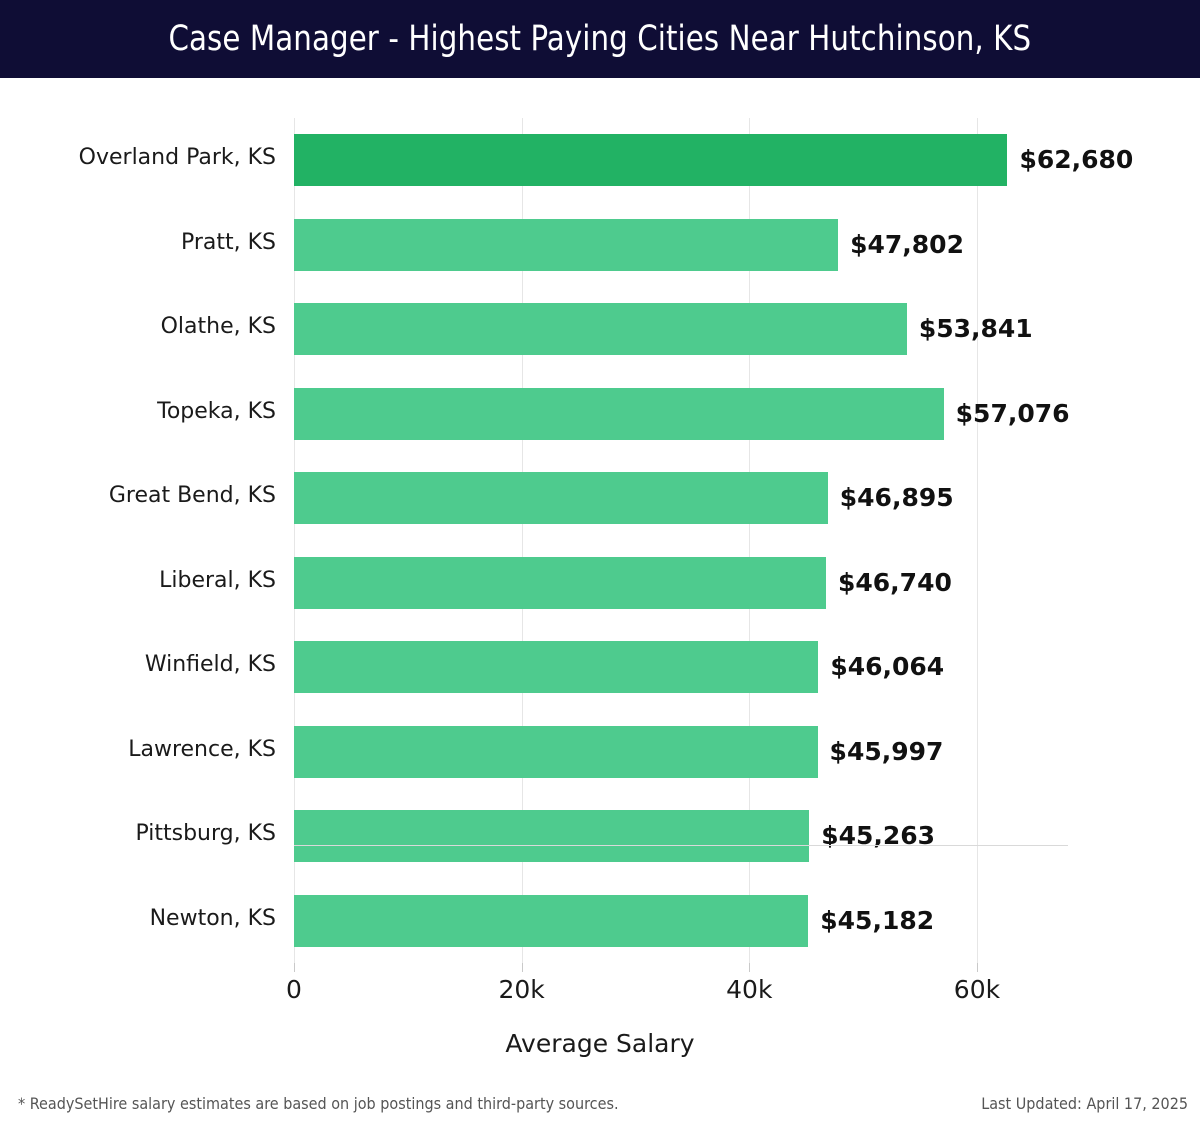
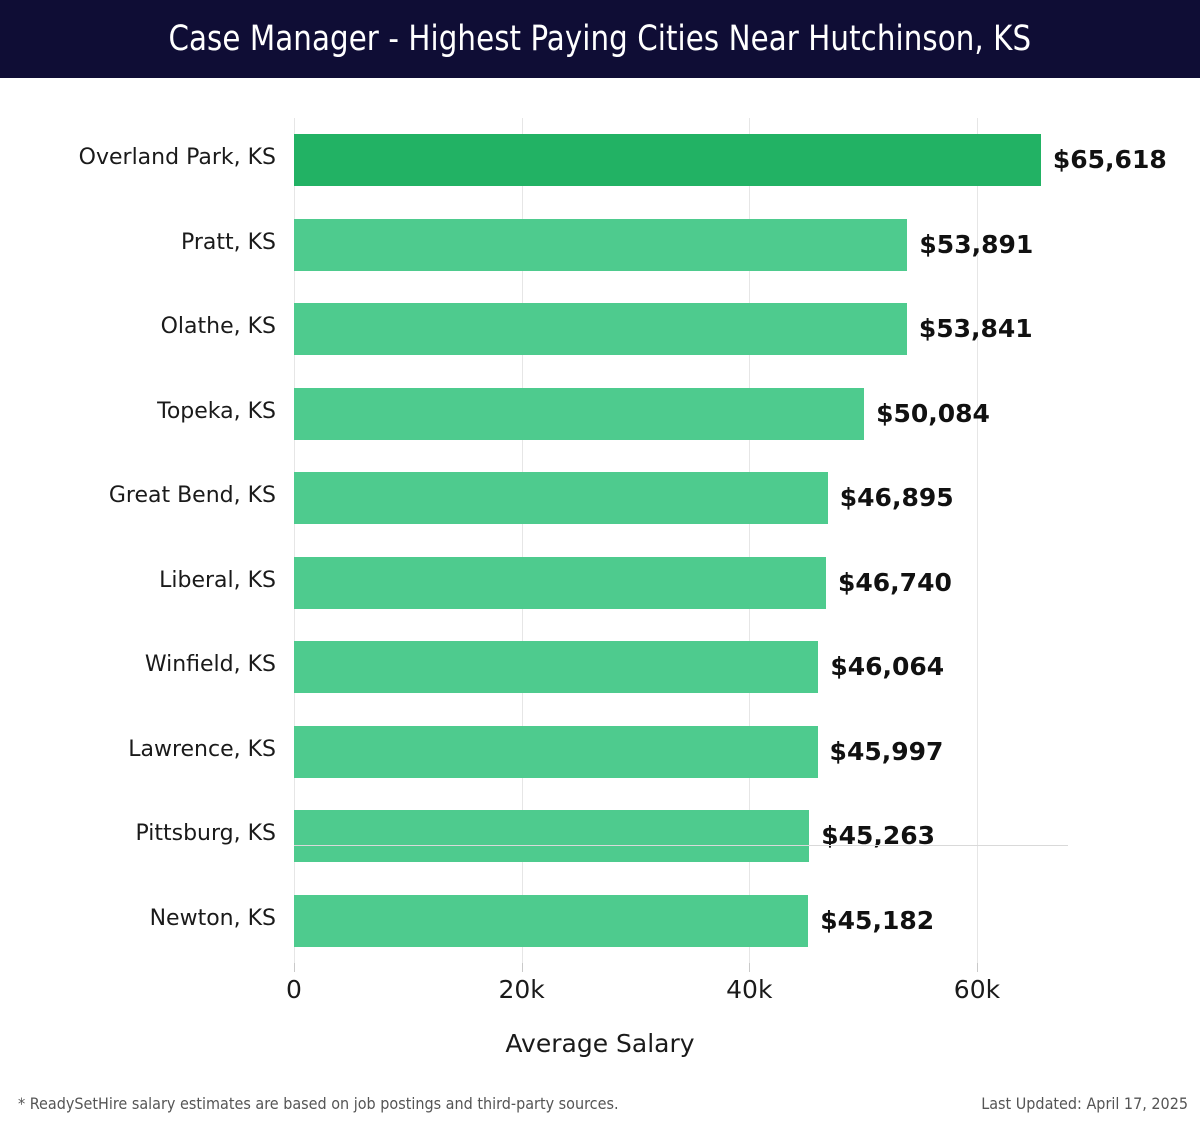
Overland Park, KS: $62,680 -> $65,618
Pratt, KS: $47,802 -> $53,891
Topeka, KS: $57,076 -> $50,084
